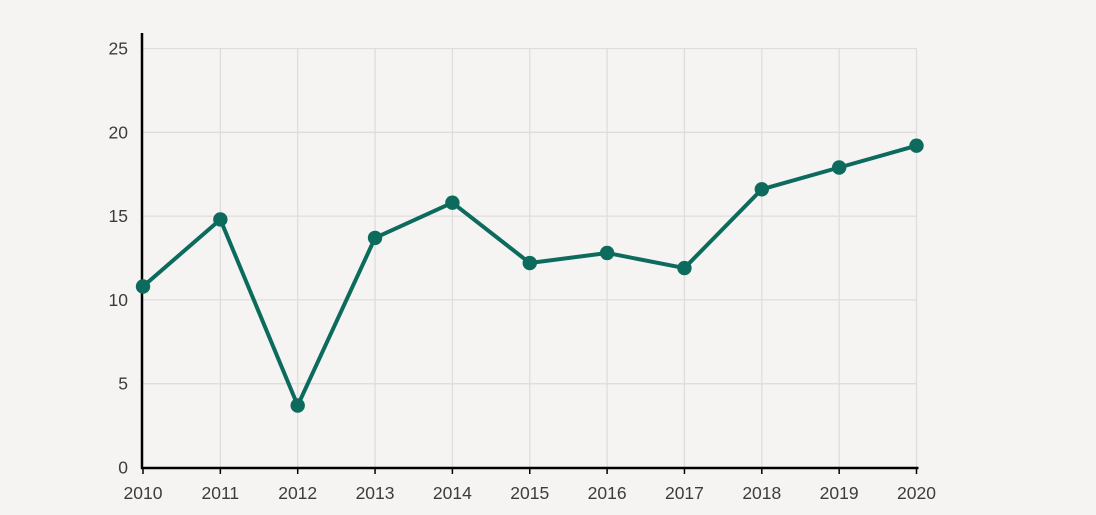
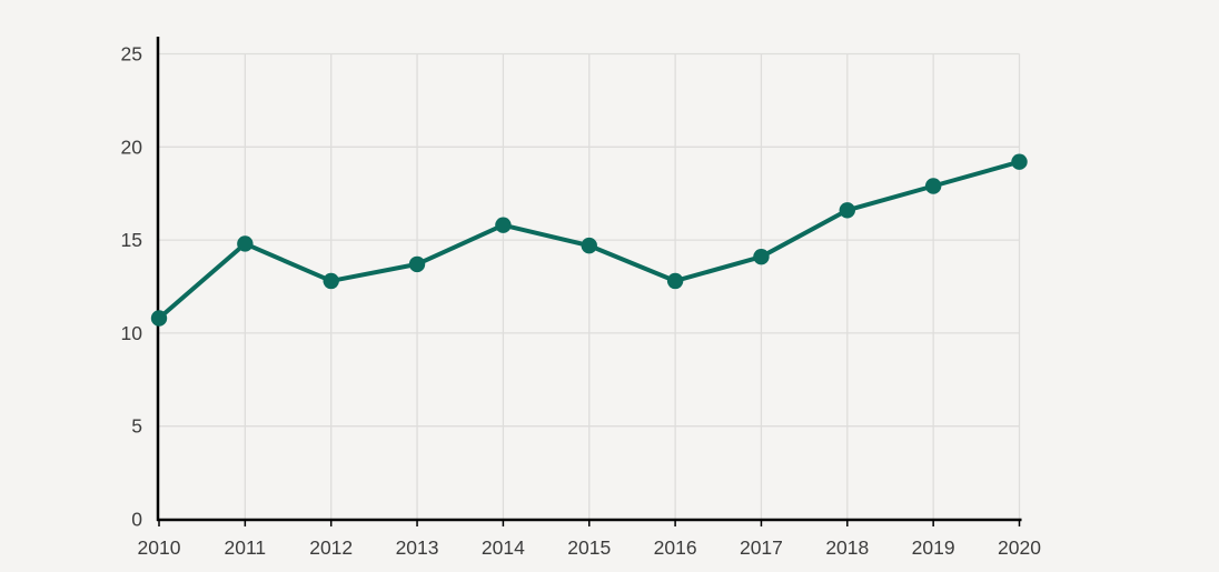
2012: 3.7 -> 12.8
2015: 12.2 -> 14.7
2017: 11.9 -> 14.1
